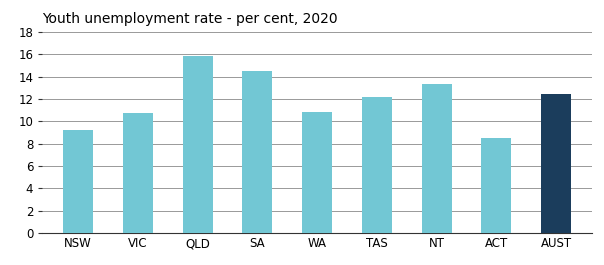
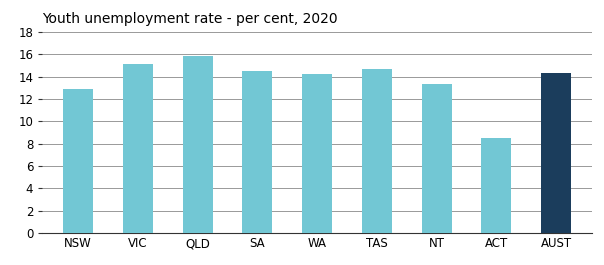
NSW: 9.2 -> 12.9
VIC: 10.7 -> 15.1
WA: 10.8 -> 14.2
TAS: 12.2 -> 14.7
AUST: 12.4 -> 14.3
